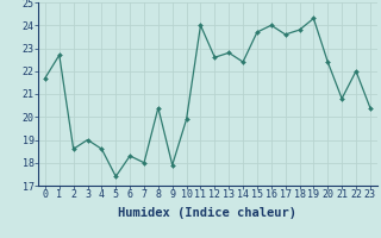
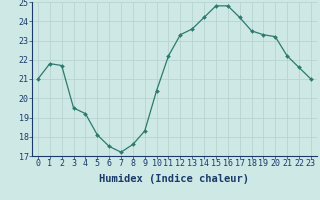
0: 21.7 -> 21.0
1: 22.7 -> 21.8
2: 18.6 -> 21.7
3: 19.0 -> 19.5
4: 18.6 -> 19.2
5: 17.4 -> 18.1
6: 18.3 -> 17.5
7: 18.0 -> 17.2
8: 20.4 -> 17.6
9: 17.9 -> 18.3
10: 19.9 -> 20.4
11: 24.0 -> 22.2
12: 22.6 -> 23.3
13: 22.8 -> 23.6
14: 22.4 -> 24.2
15: 23.7 -> 24.8
16: 24.0 -> 24.8
17: 23.6 -> 24.2
18: 23.8 -> 23.5
19: 24.3 -> 23.3
20: 22.4 -> 23.2
21: 20.8 -> 22.2
22: 22.0 -> 21.6
23: 20.4 -> 21.0
